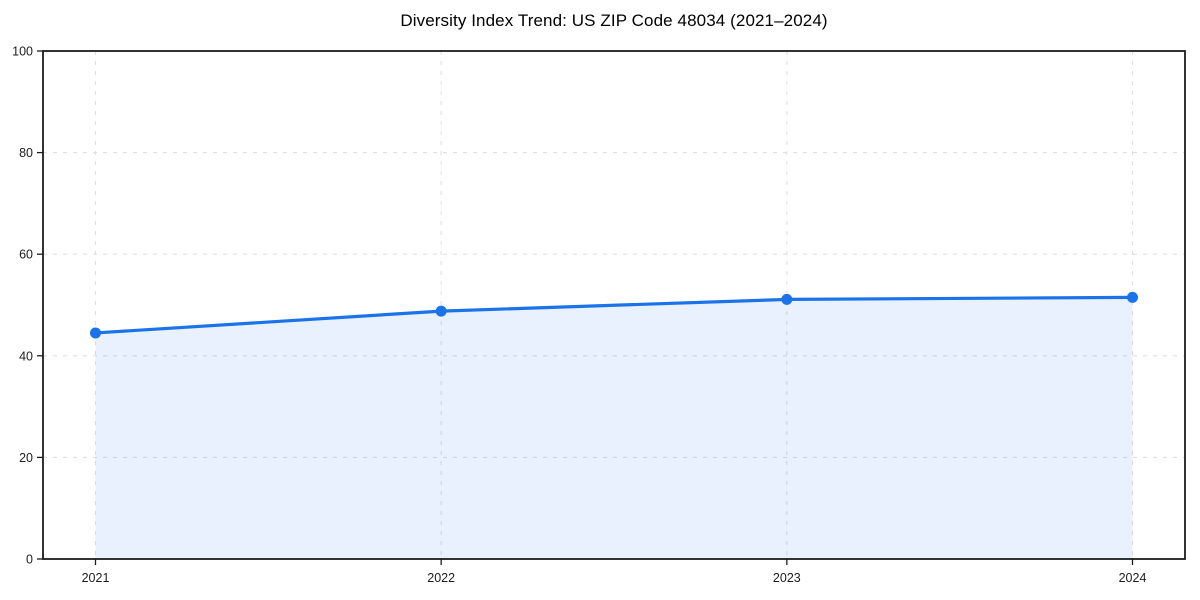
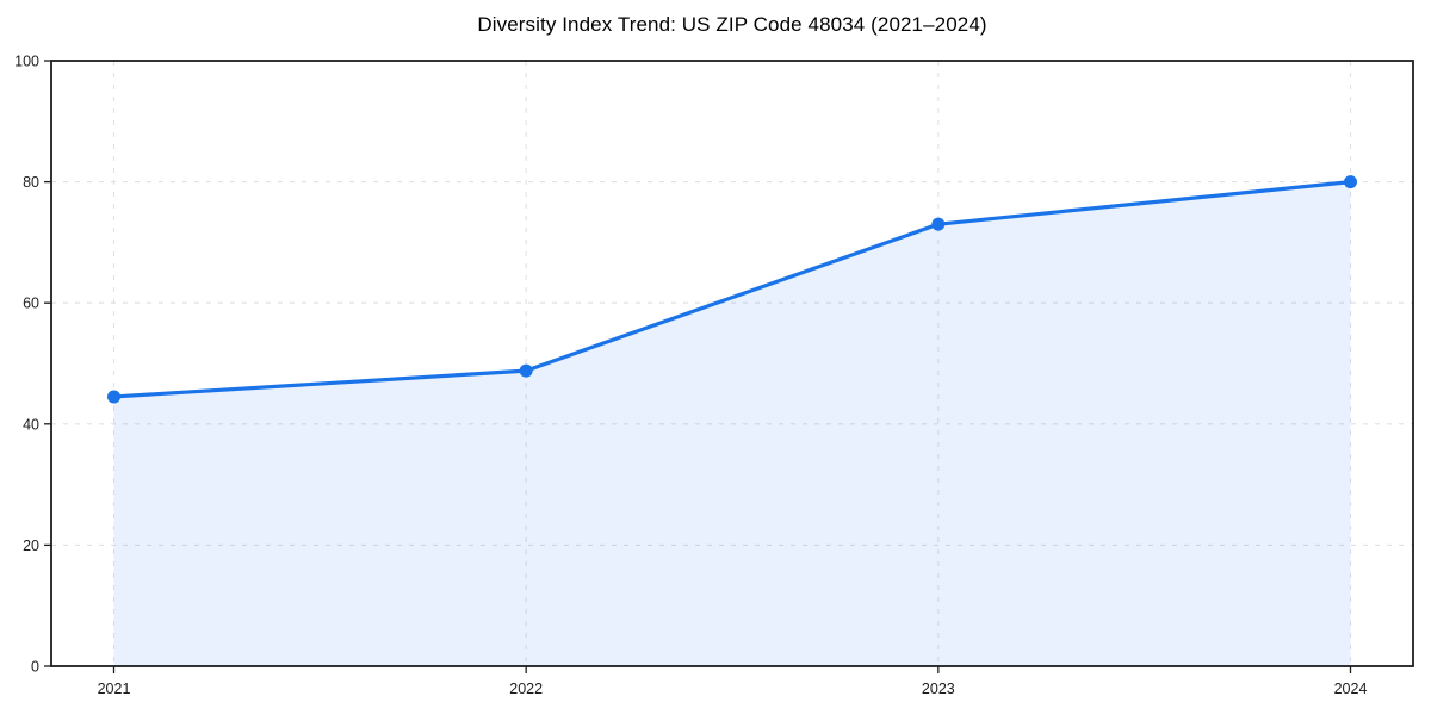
2023: 51 -> 73
2024: 52 -> 80
